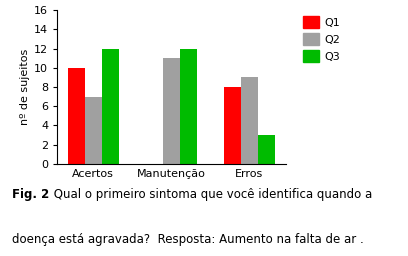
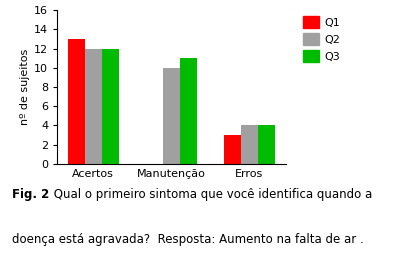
Q1/Acertos: 10 -> 13
Q2/Acertos: 7 -> 12
Q2/Manutenção: 11 -> 10
Q3/Manutenção: 12 -> 11
Q1/Erros: 8 -> 3
Q2/Erros: 9 -> 4
Q3/Erros: 3 -> 4
